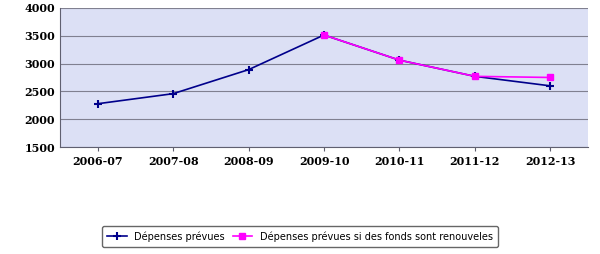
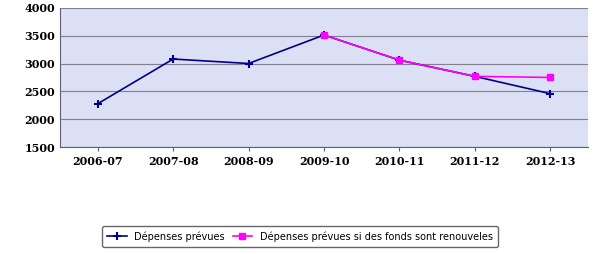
Dépenses prévues/2007-08: 2460 -> 3080
Dépenses prévues/2008-09: 2890 -> 3000
Dépenses prévues/2012-13: 2600 -> 2460
